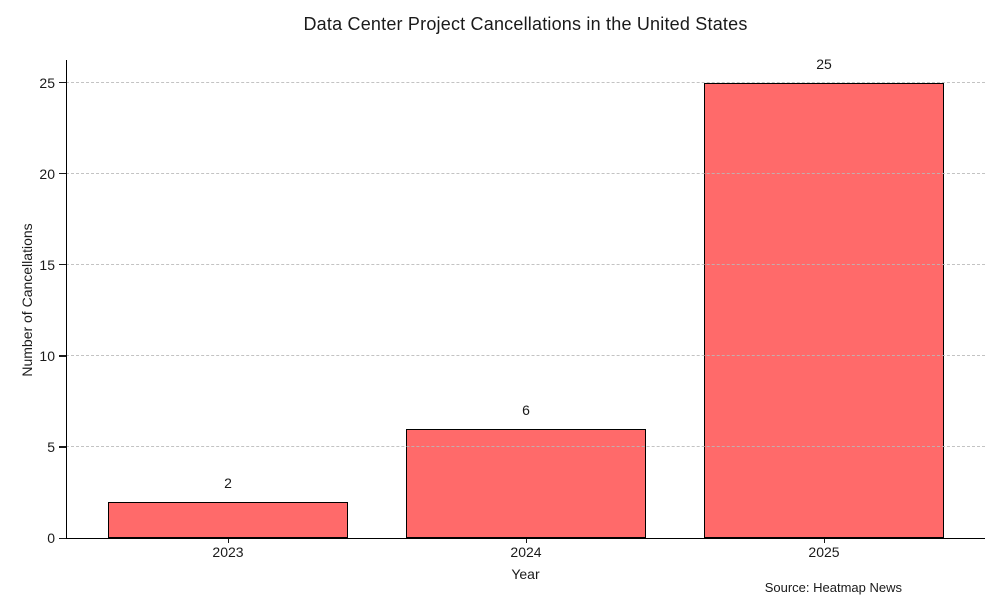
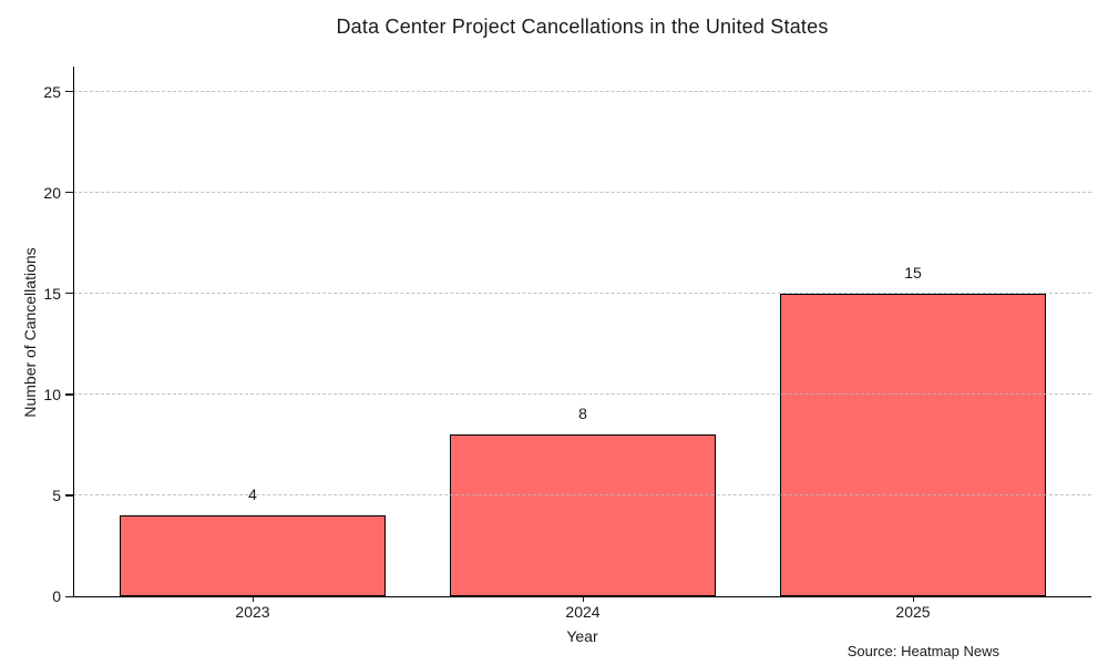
2023: 2 -> 4
2024: 6 -> 8
2025: 25 -> 15
